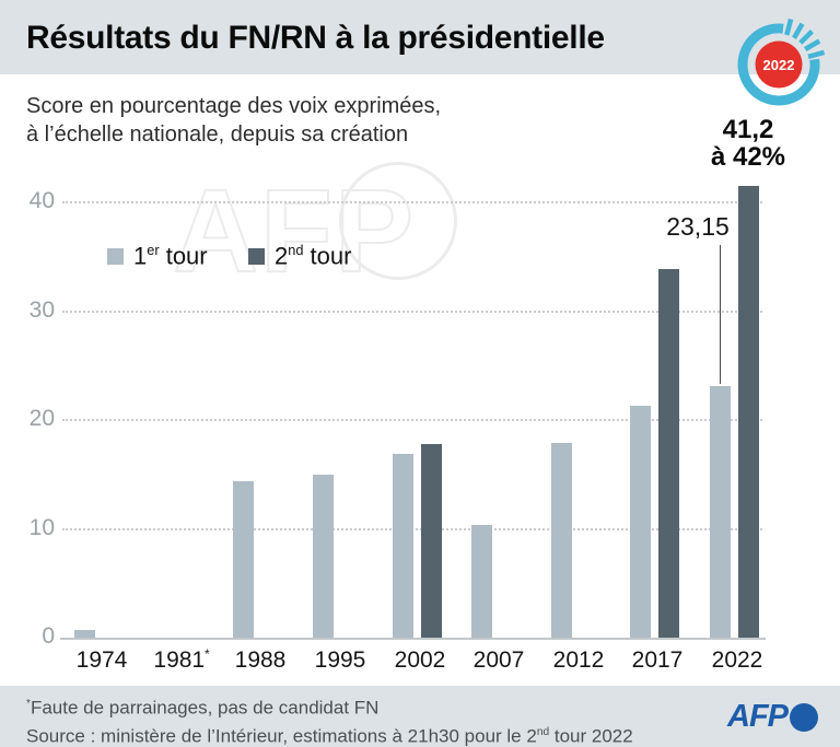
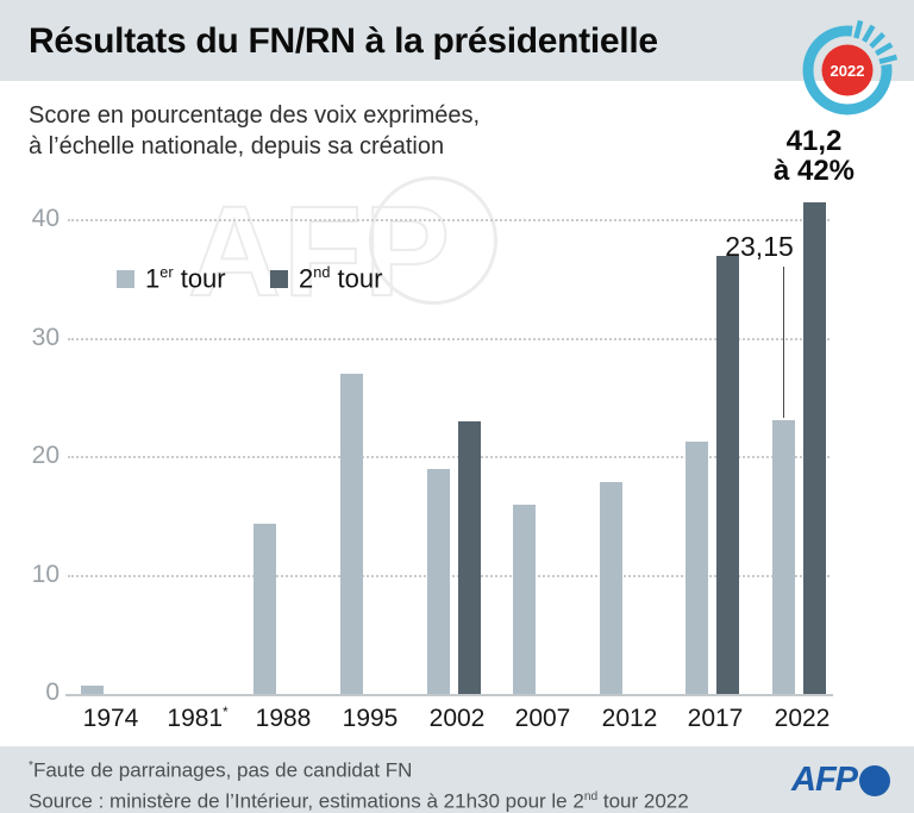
1er tour/1995: 15 -> 27
1er tour/2002: 17 -> 19
2nd tour/2002: 18 -> 23
1er tour/2007: 10 -> 16
2nd tour/2017: 34 -> 37
